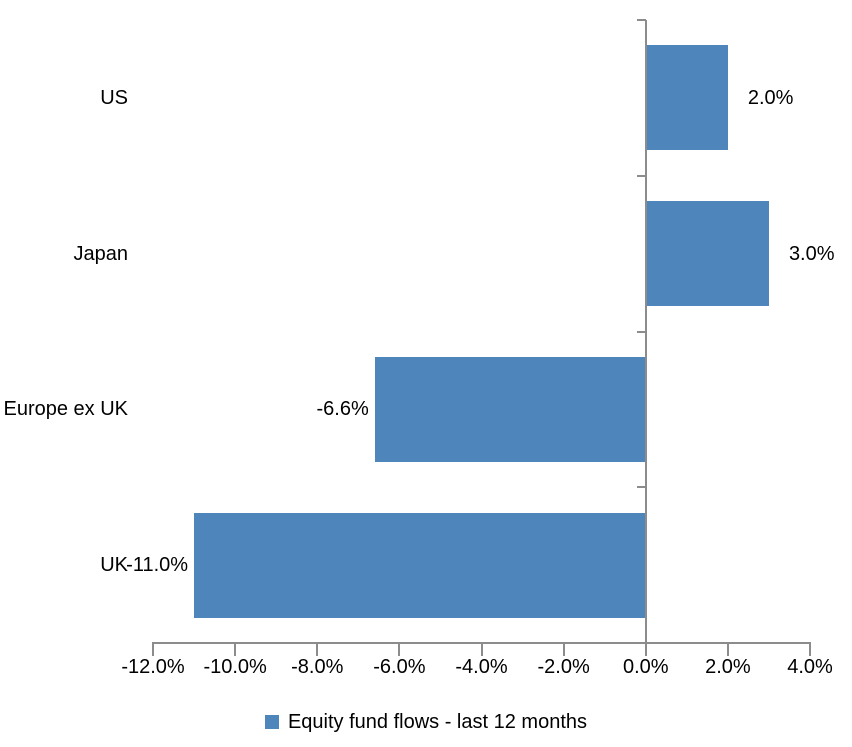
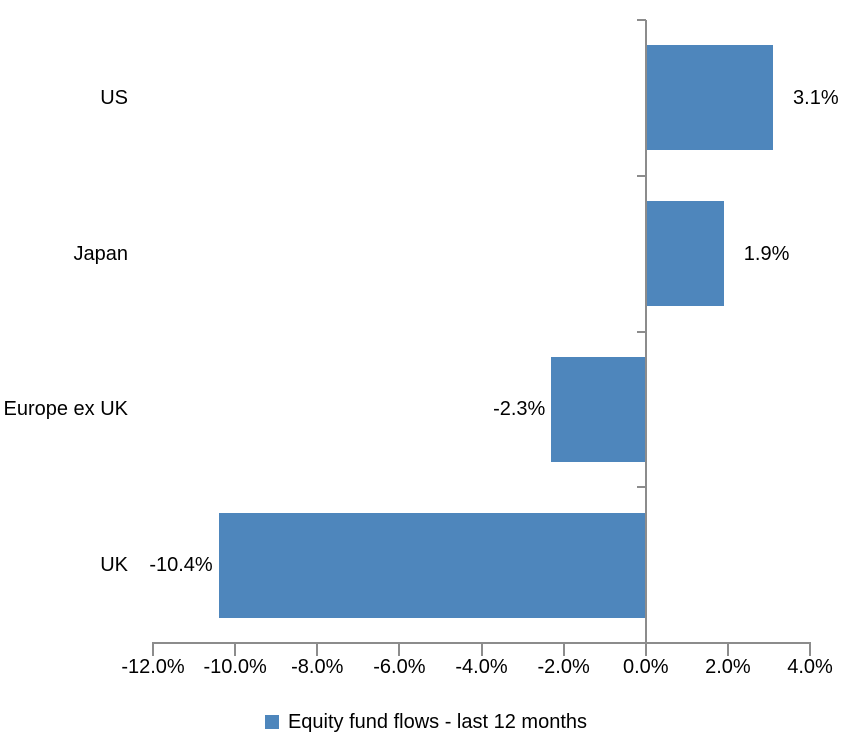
US: 2.0% -> 3.1%
Japan: 3.0% -> 1.9%
Europe ex UK: -6.6% -> -2.3%
UK: -11.0% -> -10.4%
